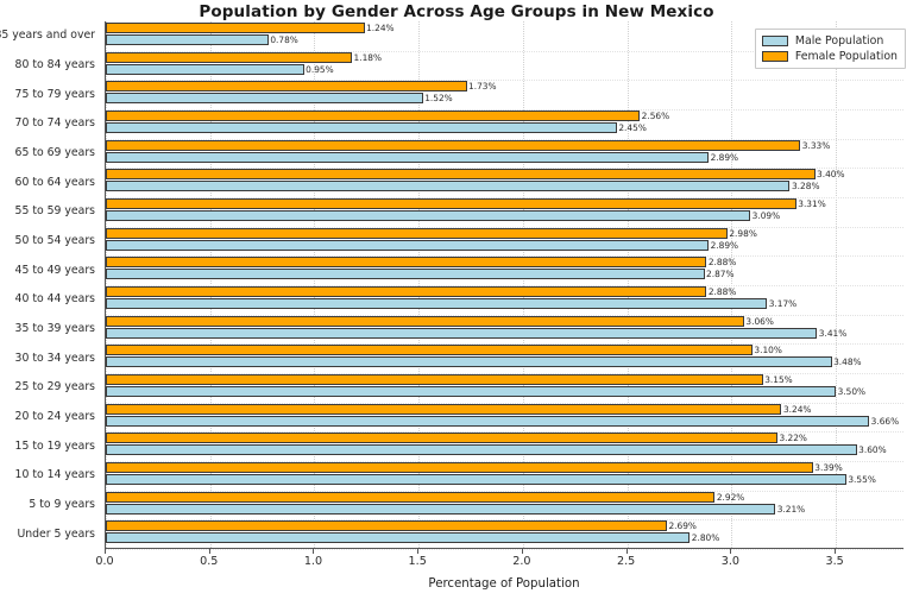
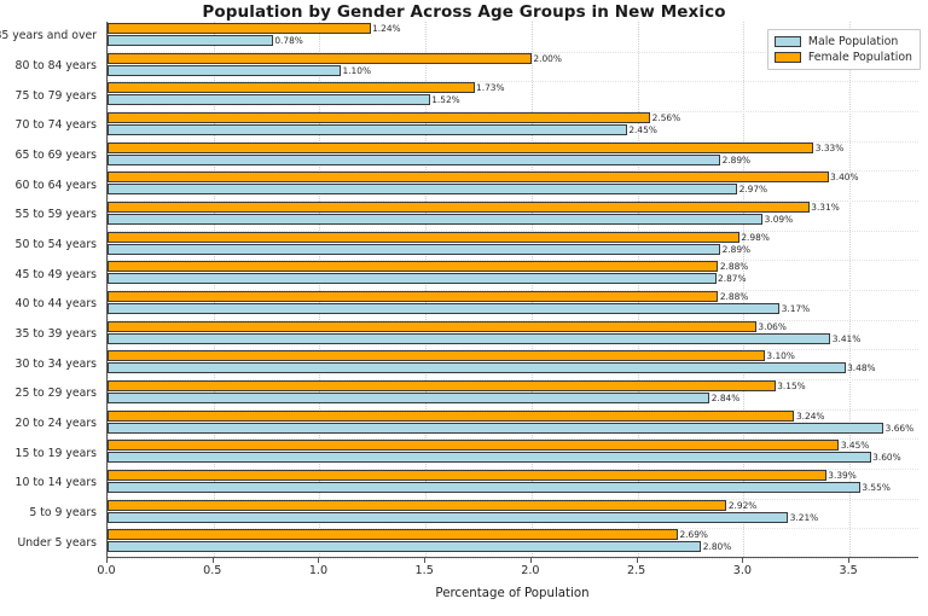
Female Population/80 to 84 years: 1.18% -> 2.00%
Male Population/80 to 84 years: 0.95% -> 1.10%
Male Population/60 to 64 years: 3.28% -> 2.97%
Male Population/25 to 29 years: 3.50% -> 2.84%
Female Population/15 to 19 years: 3.22% -> 3.45%
